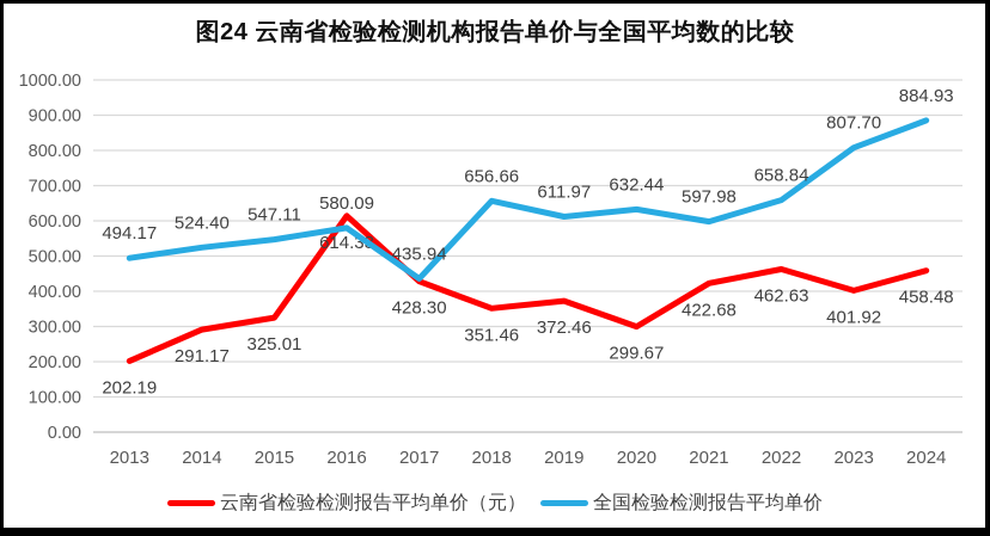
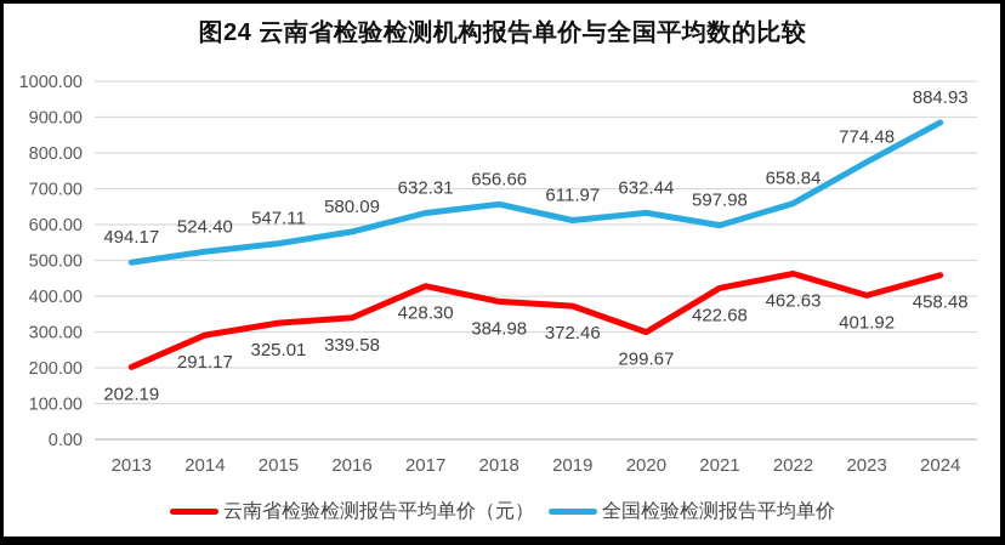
云南省检验检测报告平均单价（元）/2016: 614.33 -> 339.58
全国检验检测报告平均单价/2017: 435.94 -> 632.31
云南省检验检测报告平均单价（元）/2018: 351.46 -> 384.98
全国检验检测报告平均单价/2023: 807.70 -> 774.48
